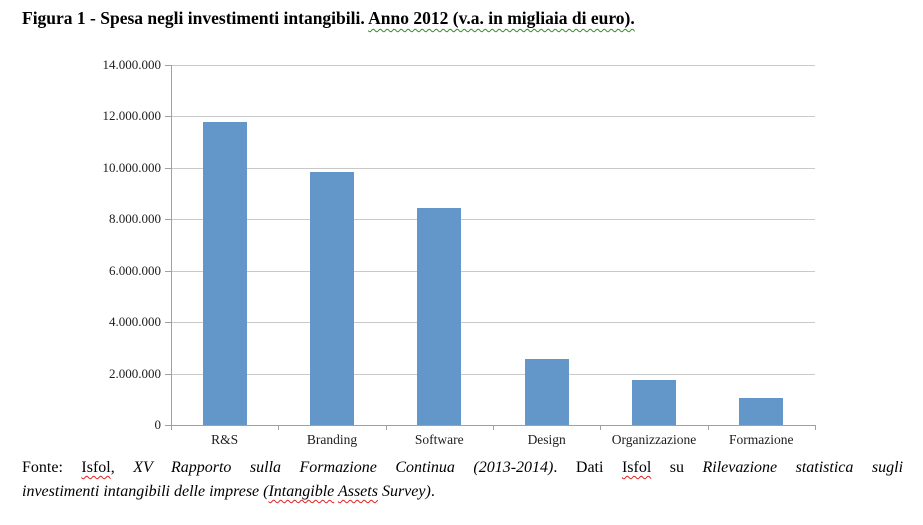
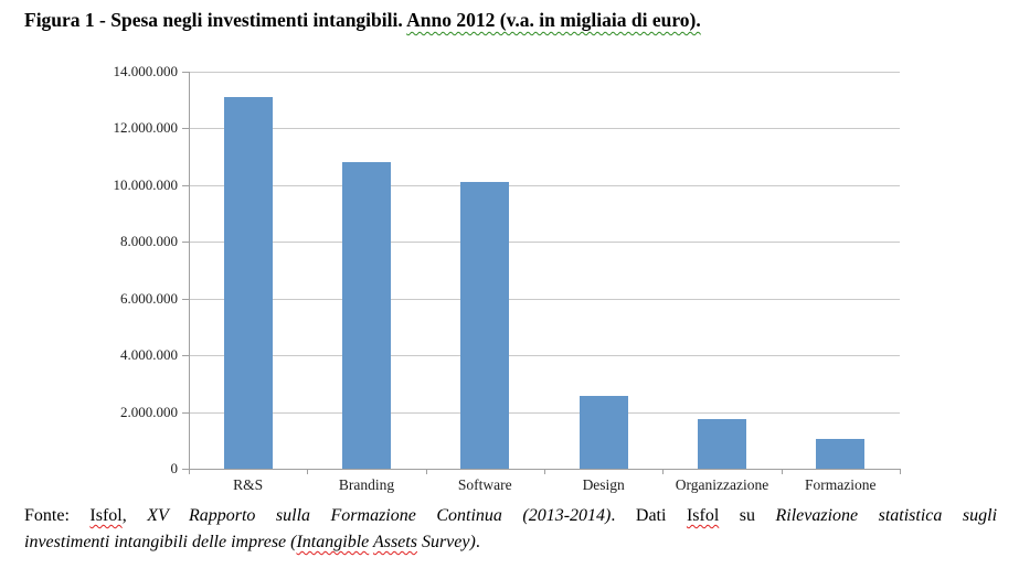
R&S: 11800000 -> 13100000
Branding: 9800000 -> 10800000
Software: 8400000 -> 10100000
